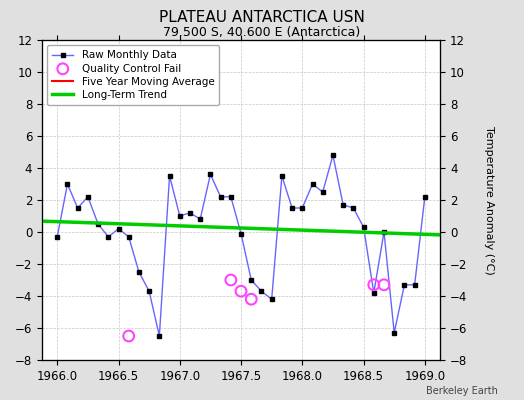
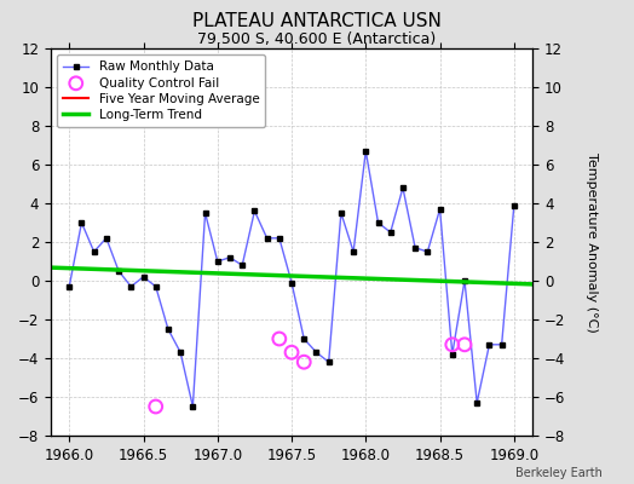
Raw Monthly Data/1968.0: 1.5 -> 6.7
Raw Monthly Data/1968.5: 0.3 -> 3.7
Raw Monthly Data/1969.0: 2.2 -> 3.9
